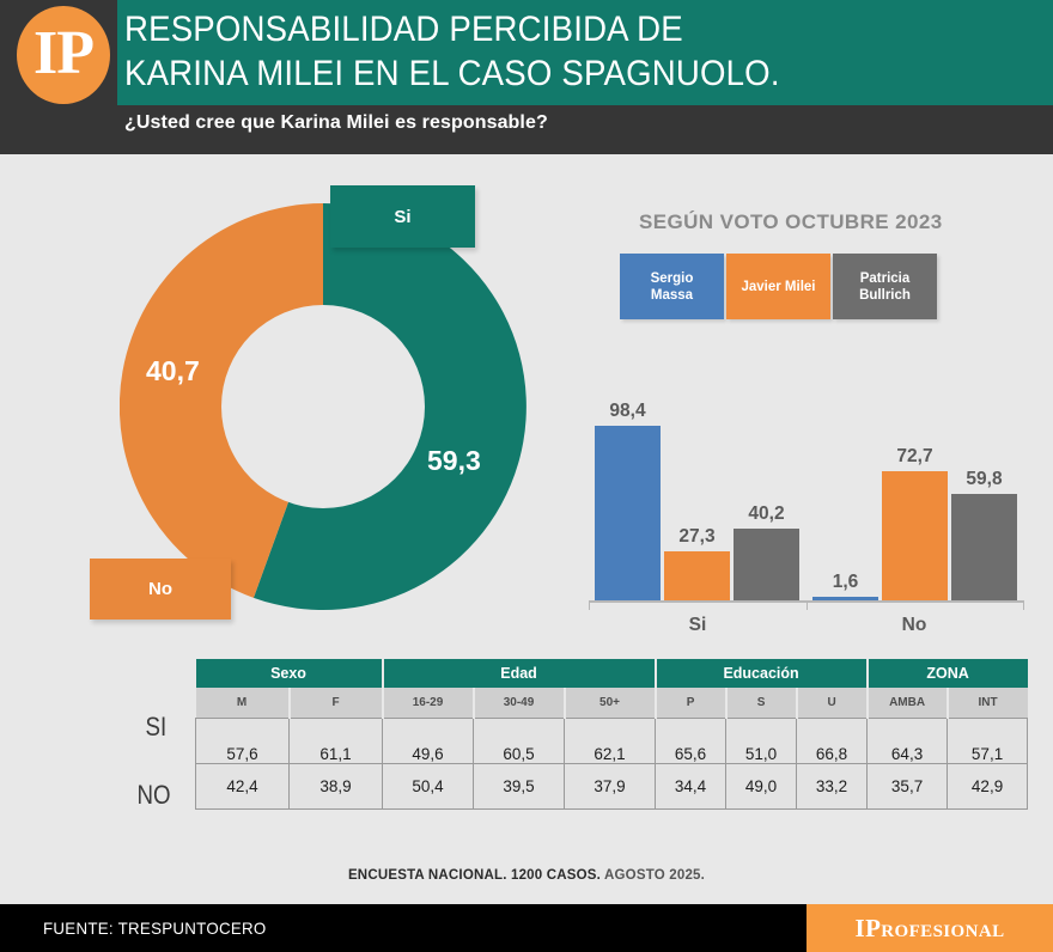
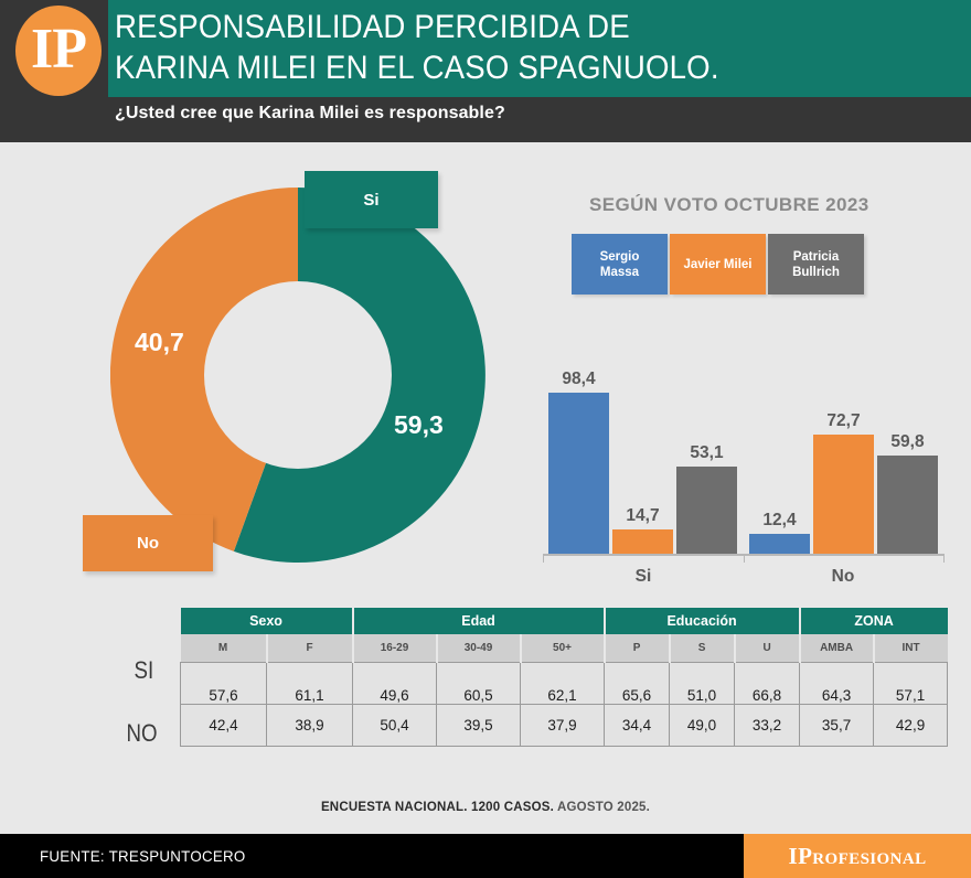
Javier Milei/Si: 27,3 -> 14,7
Patricia Bullrich/Si: 40,2 -> 53,1
Sergio Massa/No: 1,6 -> 12,4
